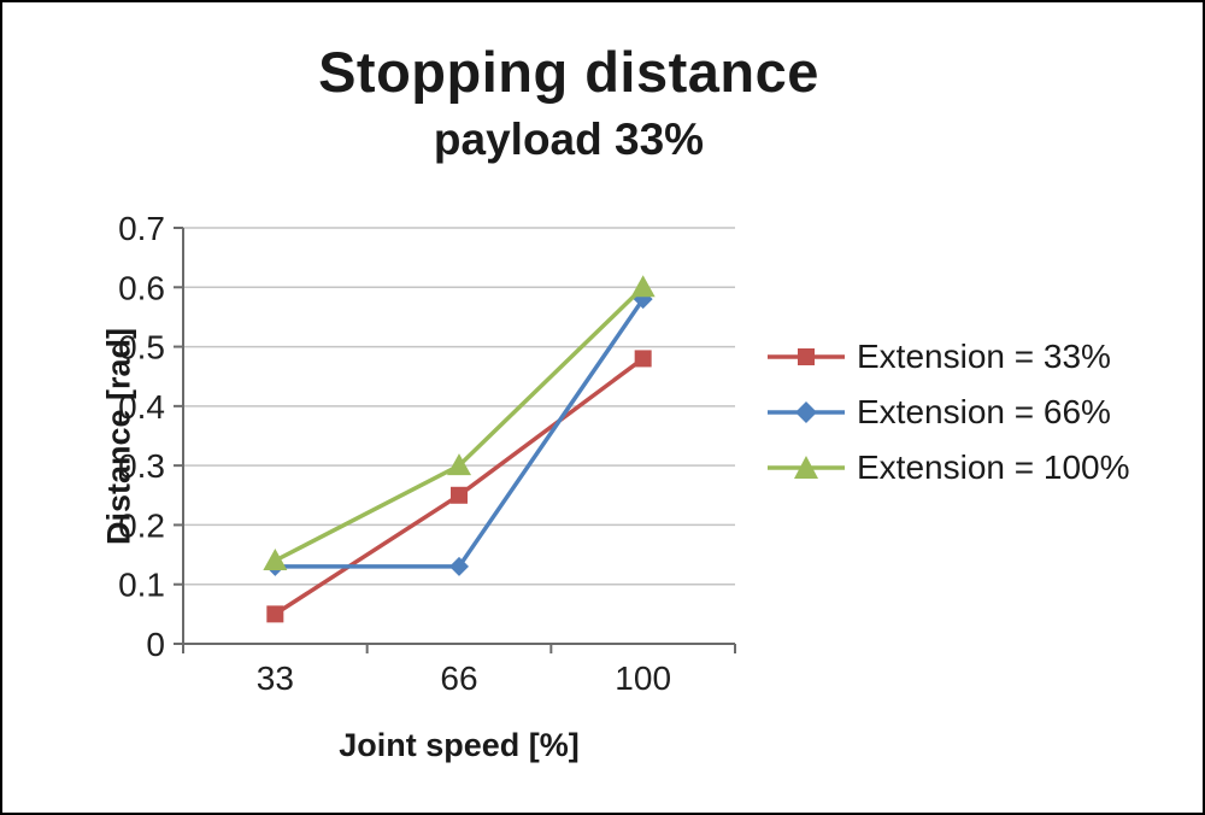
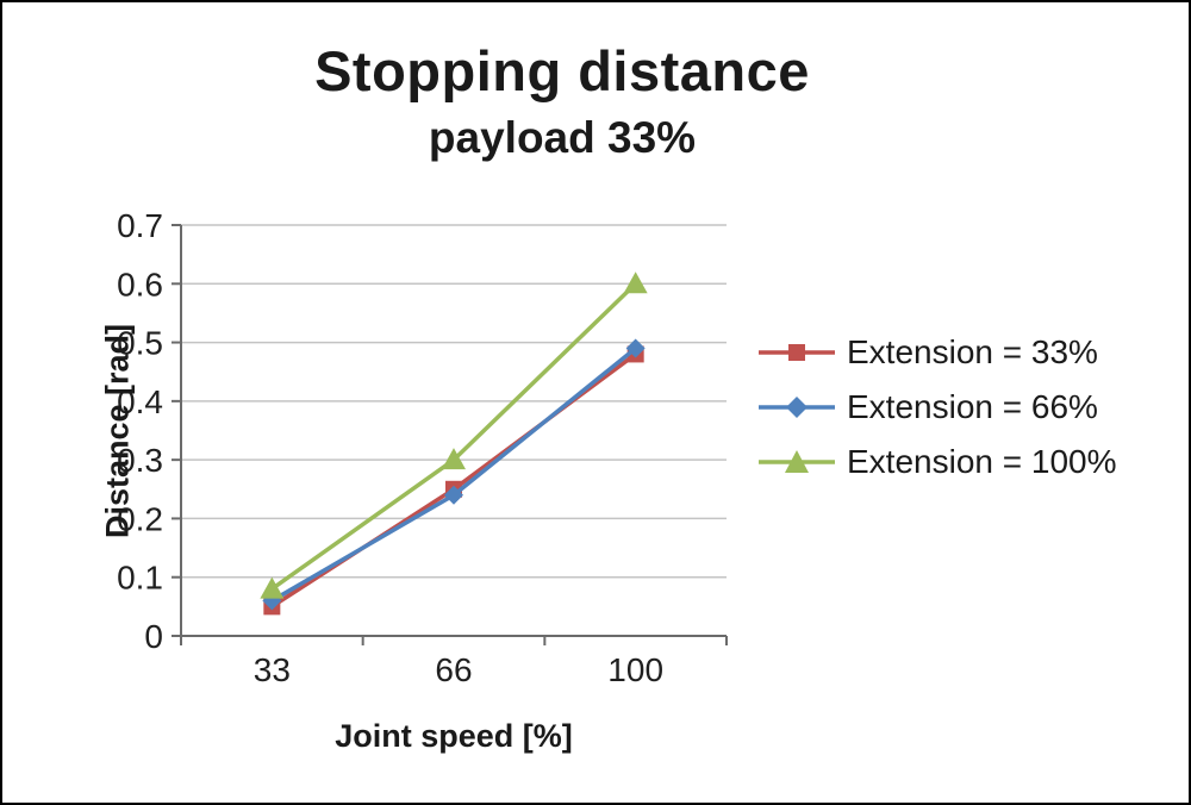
Extension = 66%/33: 0.13 -> 0.06
Extension = 100%/33: 0.14 -> 0.08
Extension = 66%/66: 0.13 -> 0.24
Extension = 66%/100: 0.58 -> 0.49
